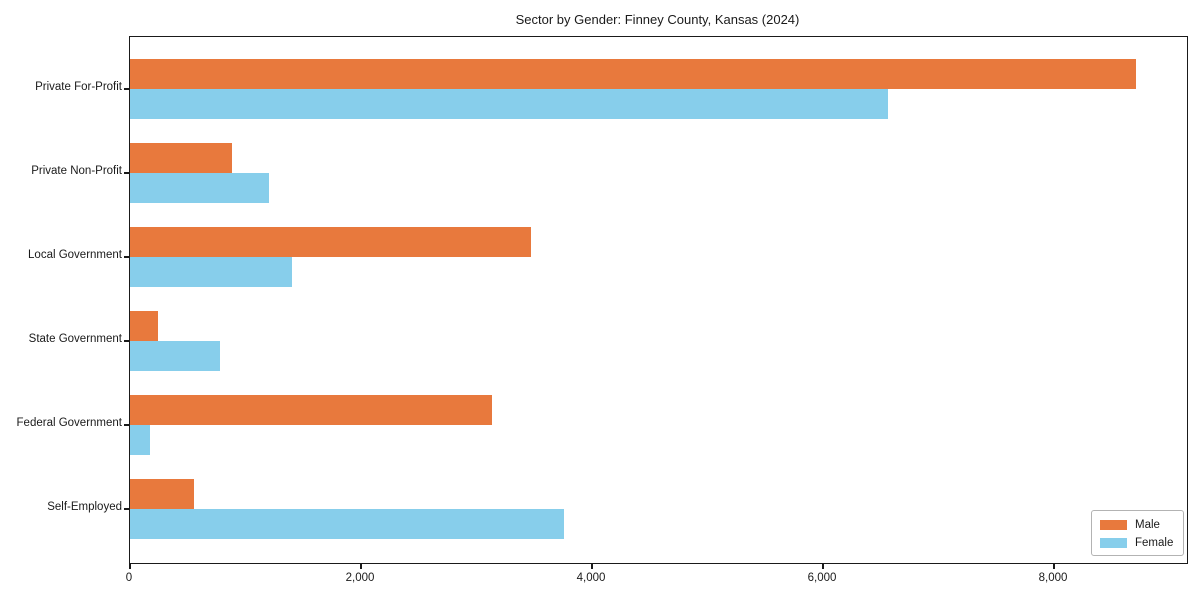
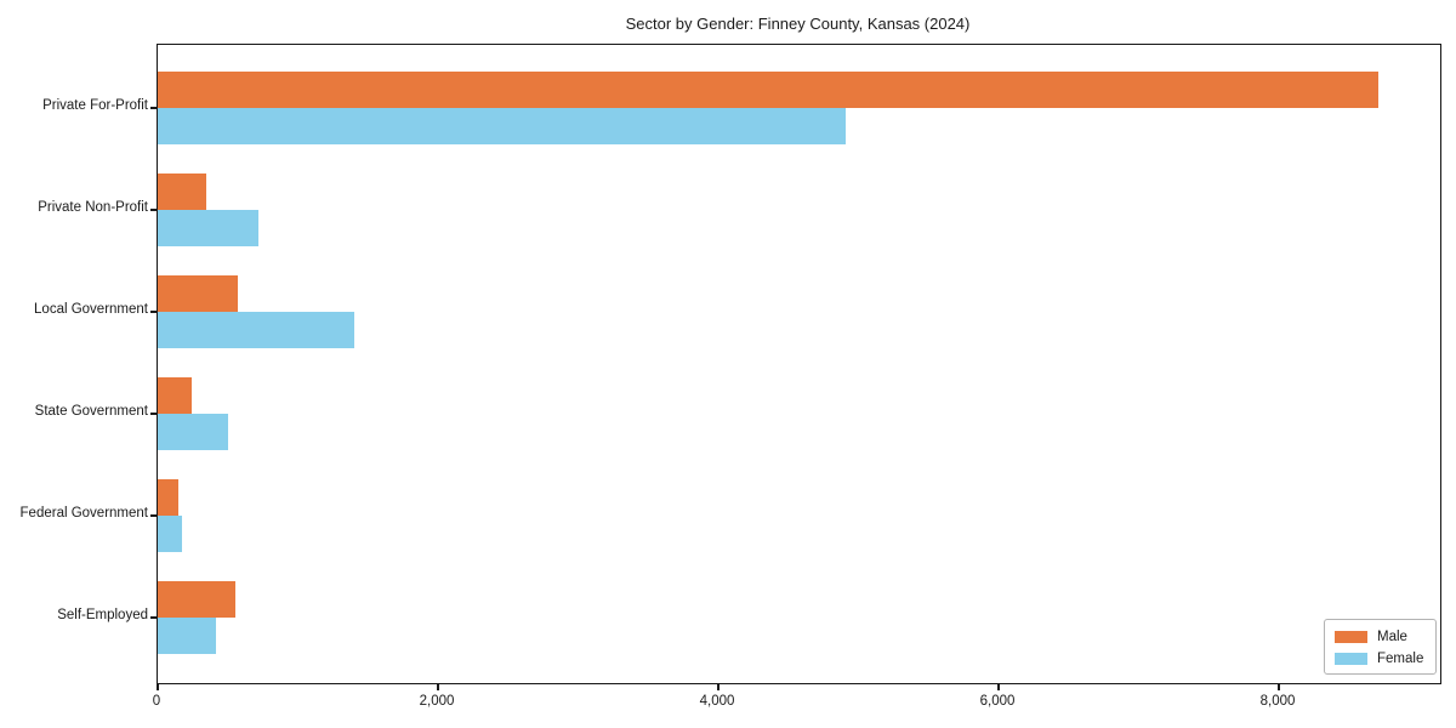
Female/Private For-Profit: 6560 -> 4910
Male/Private Non-Profit: 880 -> 350
Female/Private Non-Profit: 1200 -> 720
Male/Local Government: 3470 -> 580
Female/State Government: 780 -> 500
Male/Federal Government: 3130 -> 150
Female/Self-Employed: 3760 -> 420
